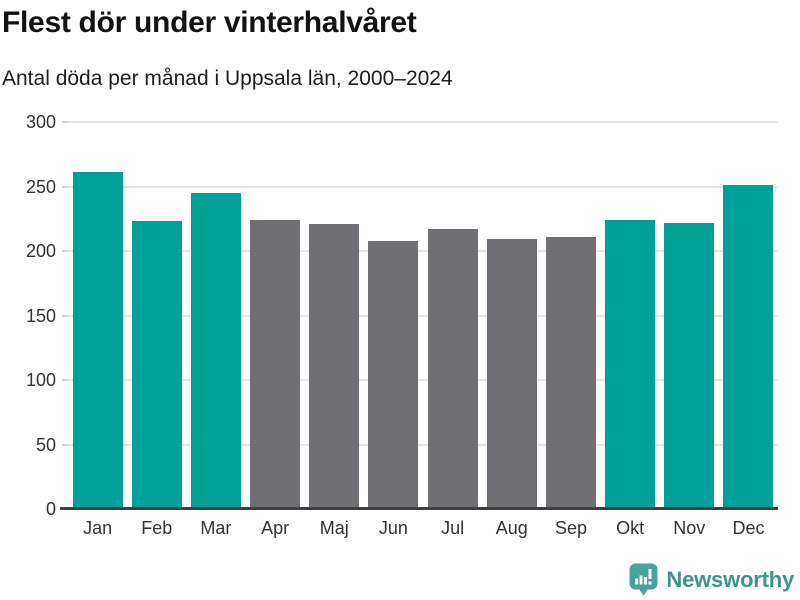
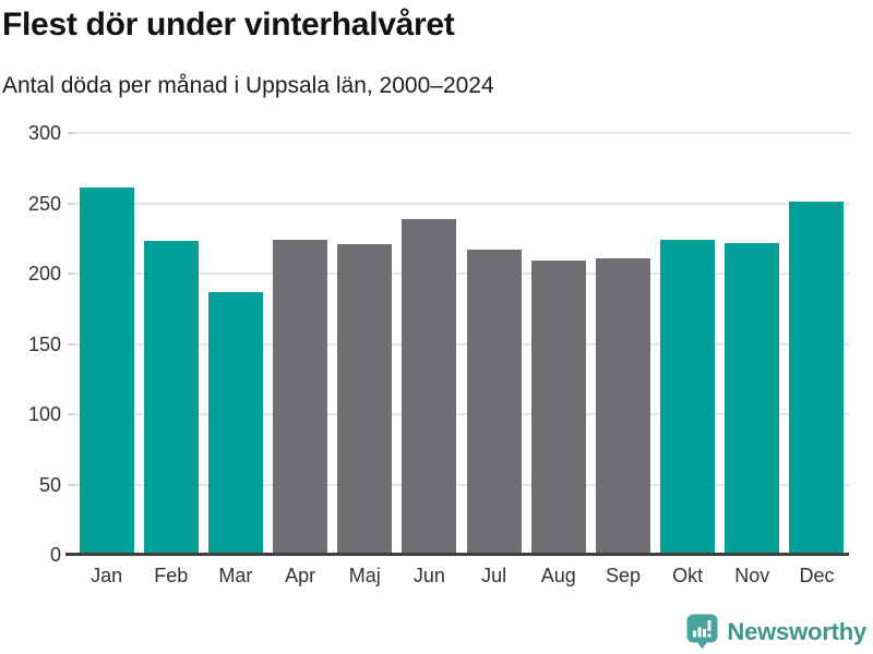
Mar: 245 -> 187
Jun: 208 -> 239
